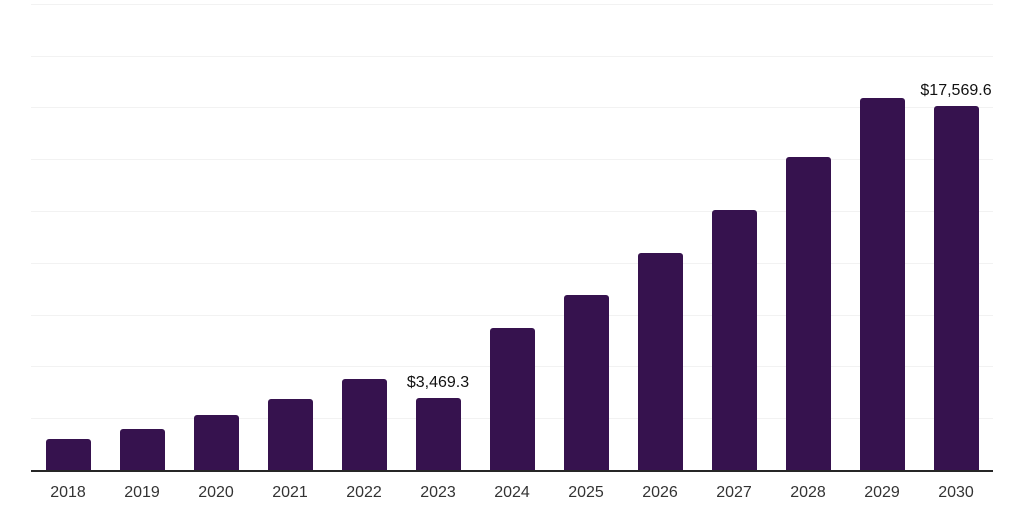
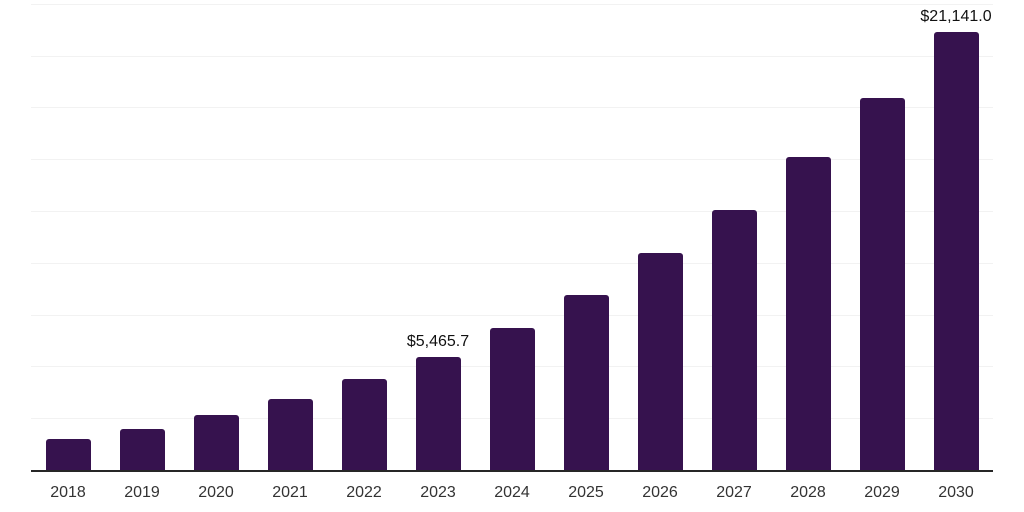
2023: $3,469.3 -> $5,465.7
2030: $17,569.6 -> $21,141.0
